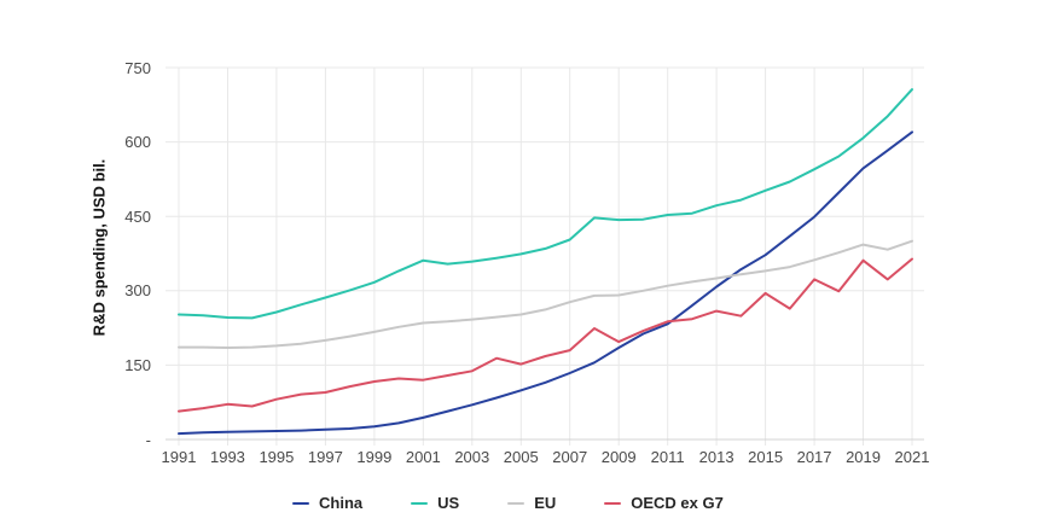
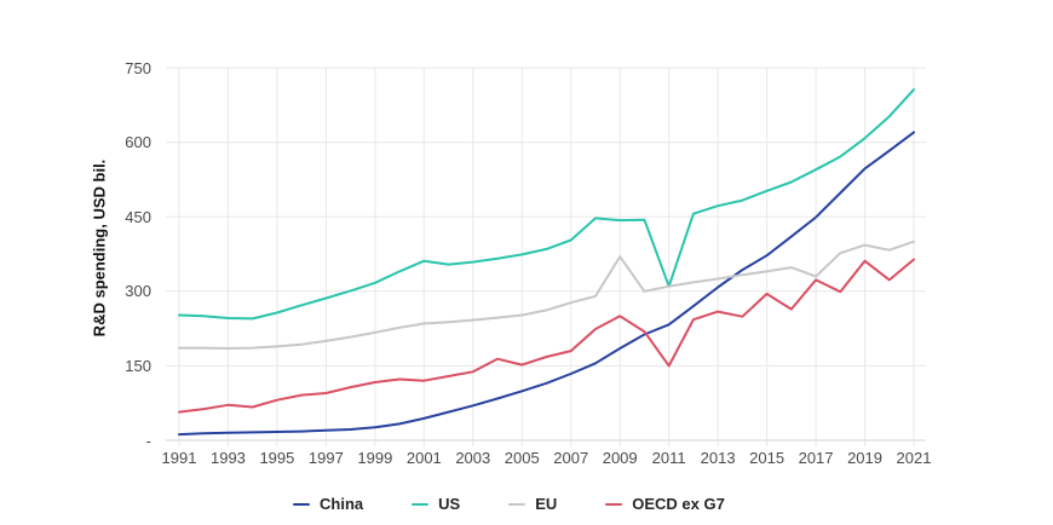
EU/2009: 290 -> 370
OECD ex G7/2009: 200 -> 250
US/2011: 450 -> 310
OECD ex G7/2011: 240 -> 150
EU/2017: 360 -> 330
